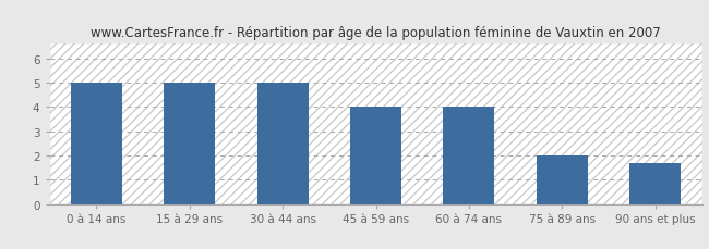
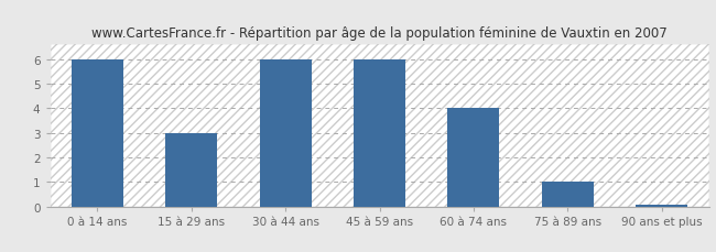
0 à 14 ans: 5.00 -> 6.00
15 à 29 ans: 5.00 -> 3.00
30 à 44 ans: 5.00 -> 6.00
45 à 59 ans: 4.00 -> 6.00
75 à 89 ans: 2.00 -> 1.00
90 ans et plus: 1.70 -> 0.07
